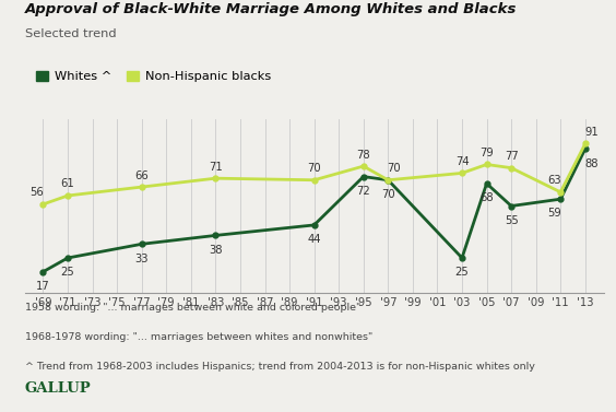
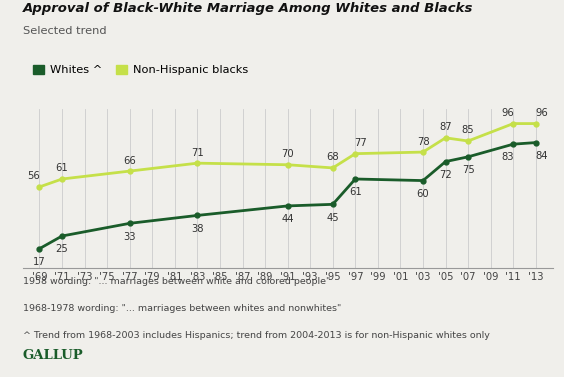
Whites ^/'95: 72 -> 45
Non-Hispanic blacks/'95: 78 -> 68
Whites ^/'97: 70 -> 61
Non-Hispanic blacks/'97: 70 -> 77
Whites ^/'03: 25 -> 60
Non-Hispanic blacks/'03: 74 -> 78
Whites ^/'05: 68 -> 72
Non-Hispanic blacks/'05: 79 -> 87
Whites ^/'07: 55 -> 75
Non-Hispanic blacks/'07: 77 -> 85
Whites ^/'11: 59 -> 83
Non-Hispanic blacks/'11: 63 -> 96
Whites ^/'13: 88 -> 84
Non-Hispanic blacks/'13: 91 -> 96
